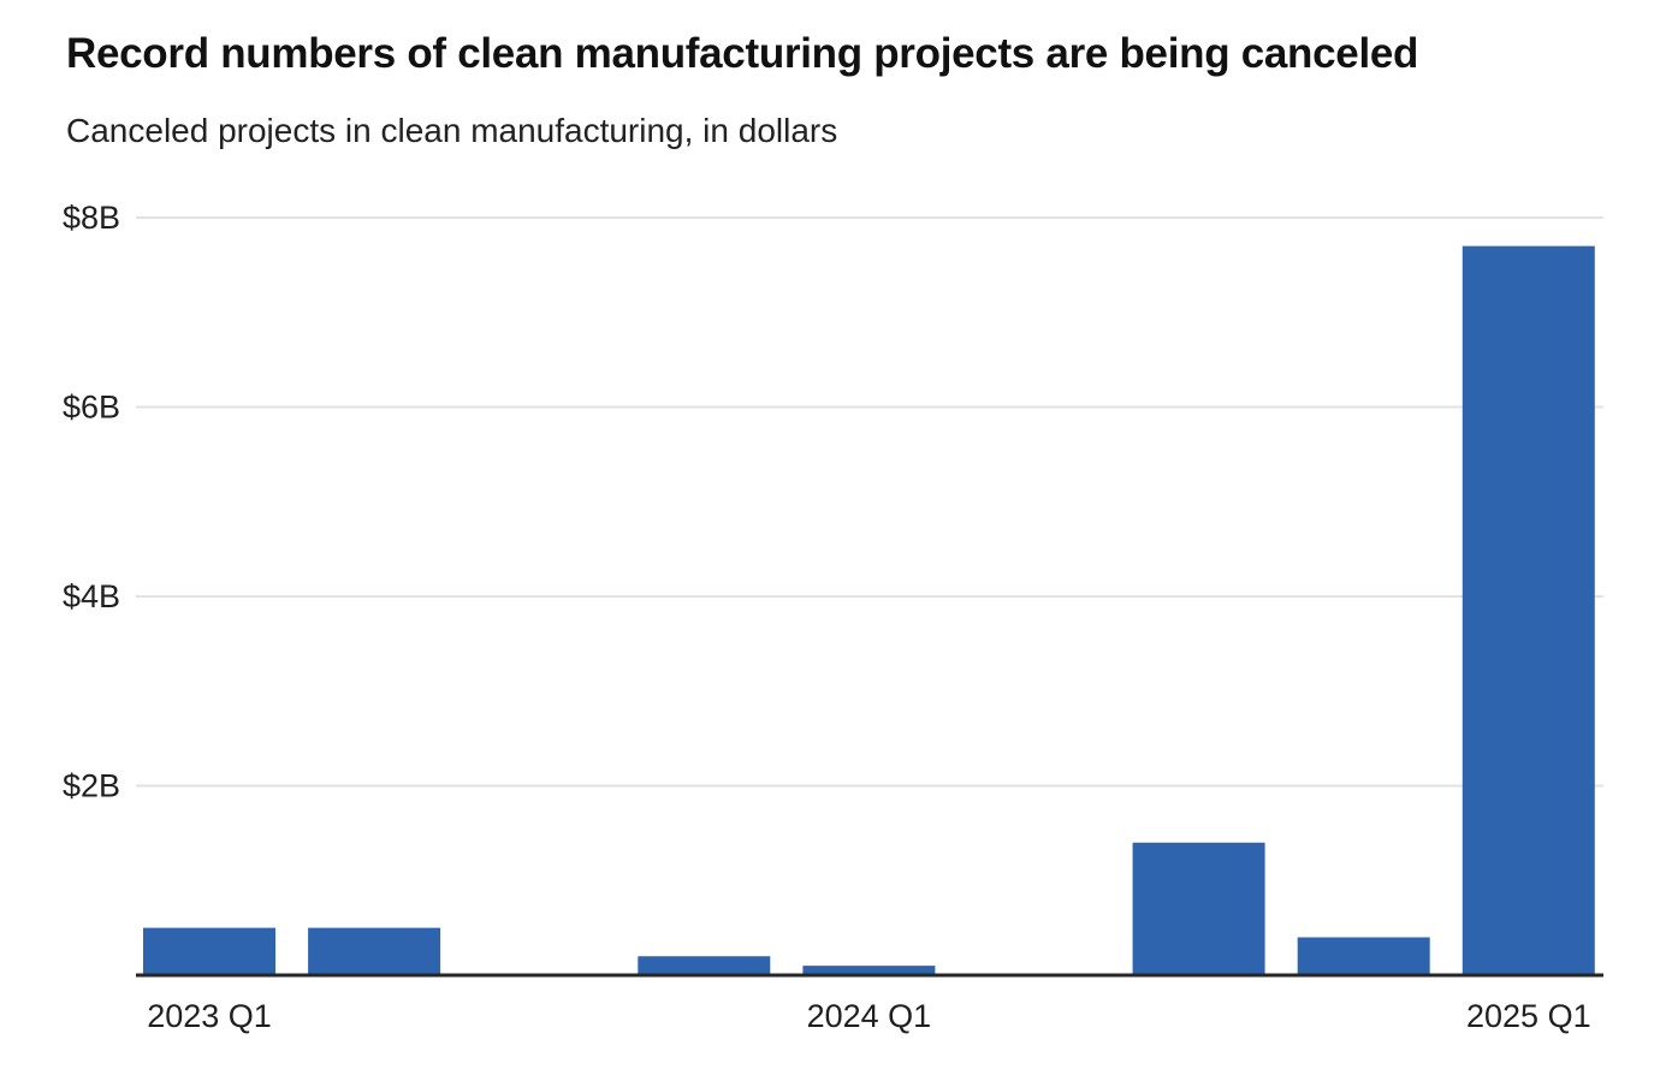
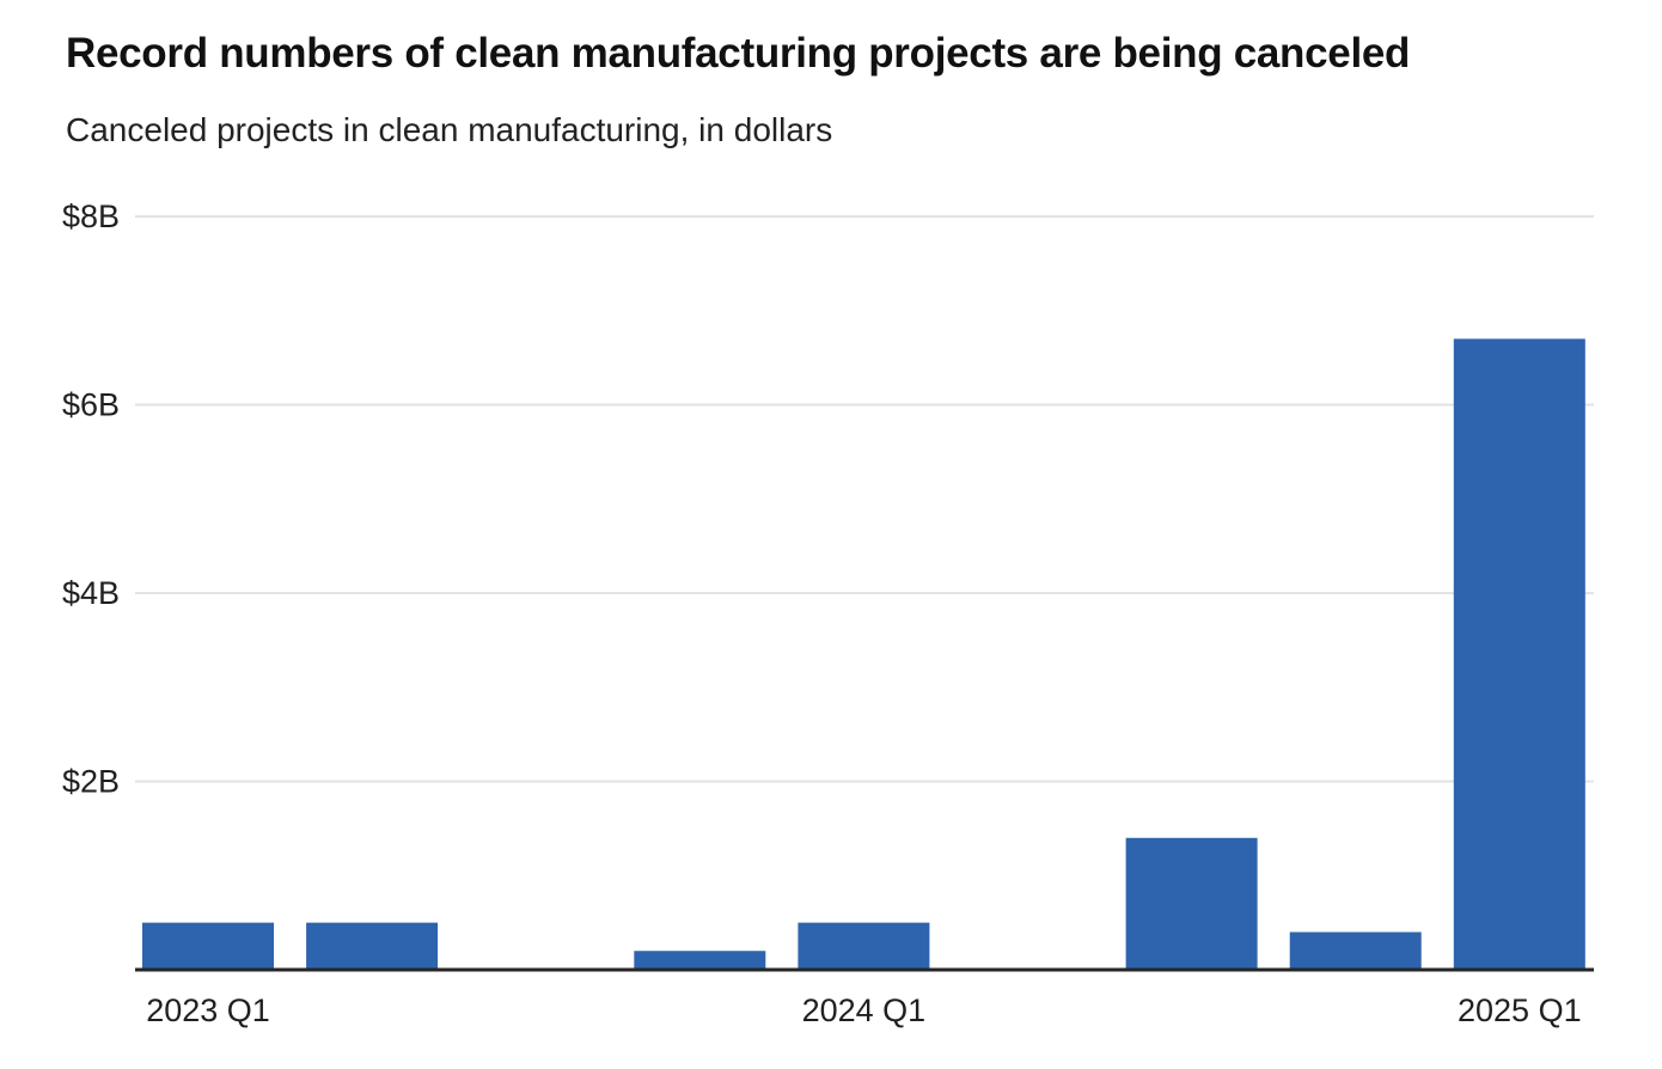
2024 Q1: $0.1B -> $0.5B
2025 Q1: $7.7B -> $6.7B
